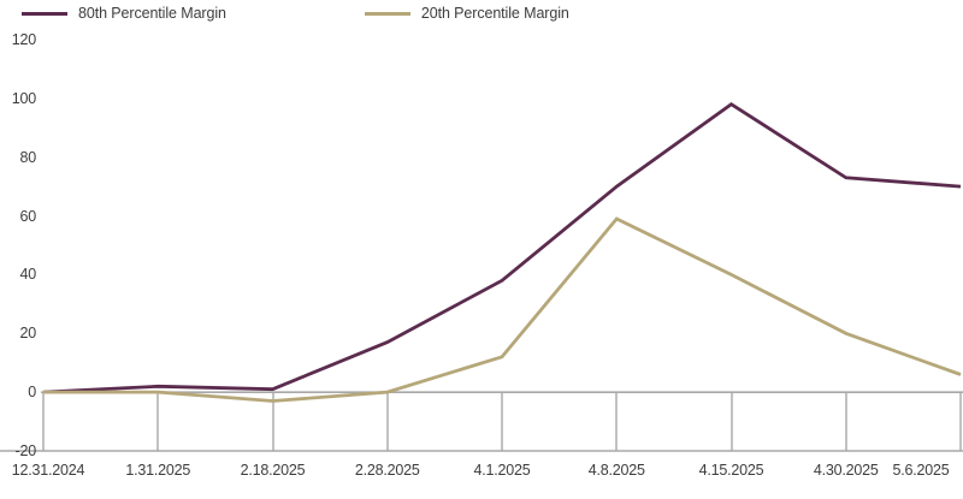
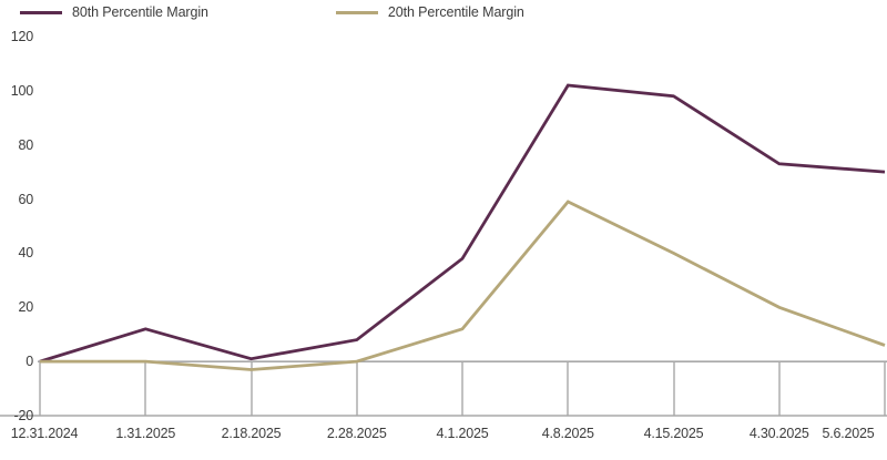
80th Percentile Margin/1.31.2025: 2 -> 12
80th Percentile Margin/2.28.2025: 17 -> 8
80th Percentile Margin/4.8.2025: 70 -> 102
